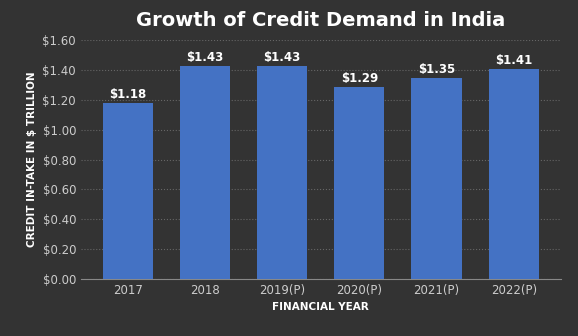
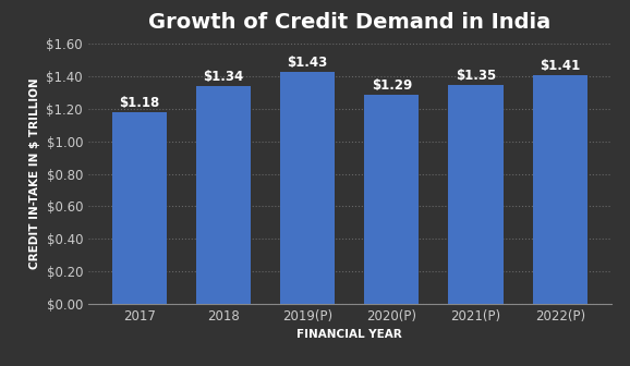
2018: $1.43 -> $1.34
